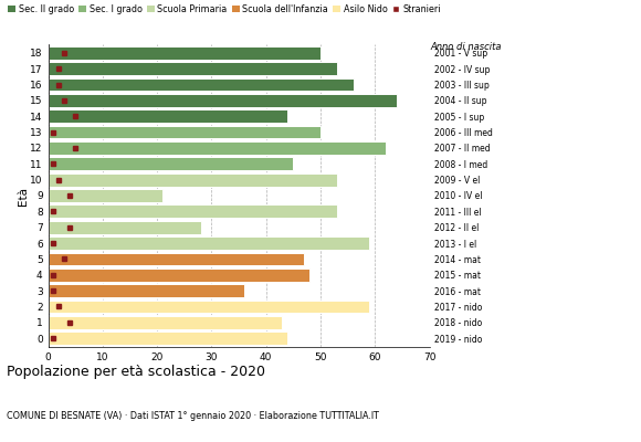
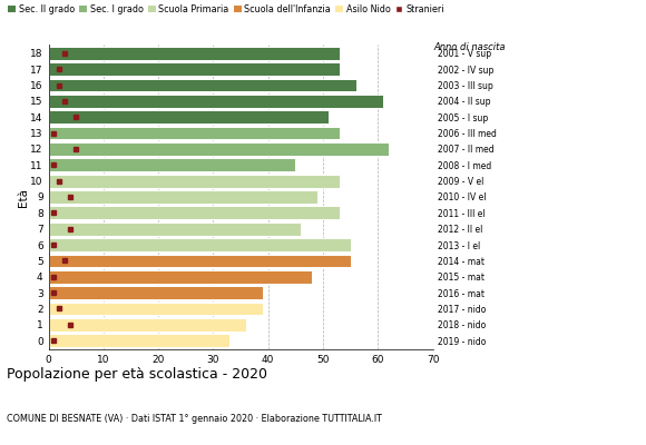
18: 50 -> 53
15: 64 -> 61
14: 44 -> 51
13: 50 -> 53
9: 21 -> 49
7: 28 -> 46
6: 59 -> 55
5: 47 -> 55
3: 36 -> 39
2: 59 -> 39
1: 43 -> 36
0: 44 -> 33
